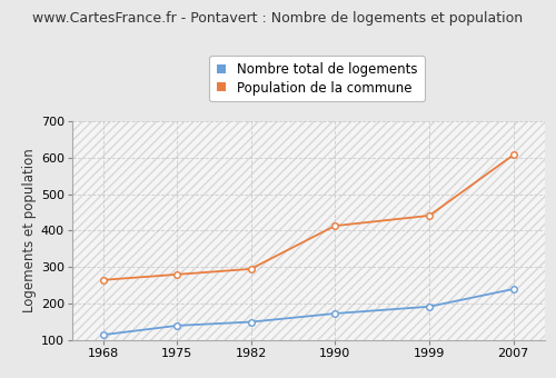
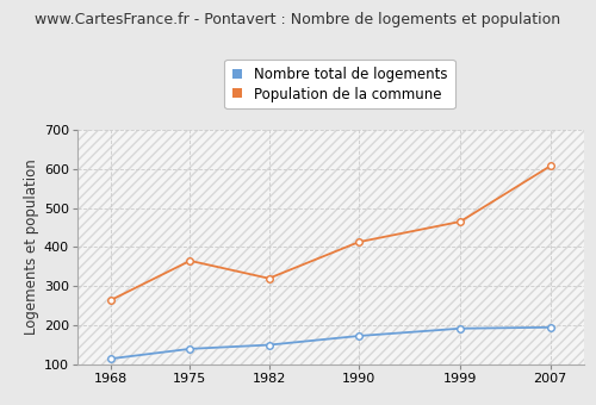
Population de la commune/1975: 280 -> 365
Population de la commune/1982: 295 -> 320
Population de la commune/1999: 441 -> 465
Nombre total de logements/2007: 240 -> 195
